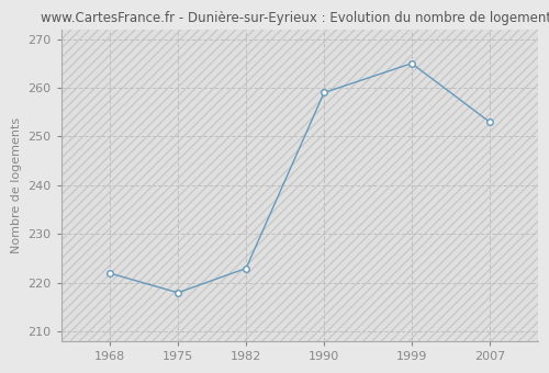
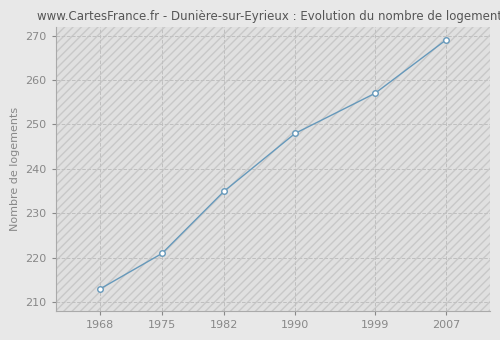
1968: 222 -> 213
1975: 218 -> 221
1982: 223 -> 235
1990: 259 -> 248
1999: 265 -> 257
2007: 253 -> 269
